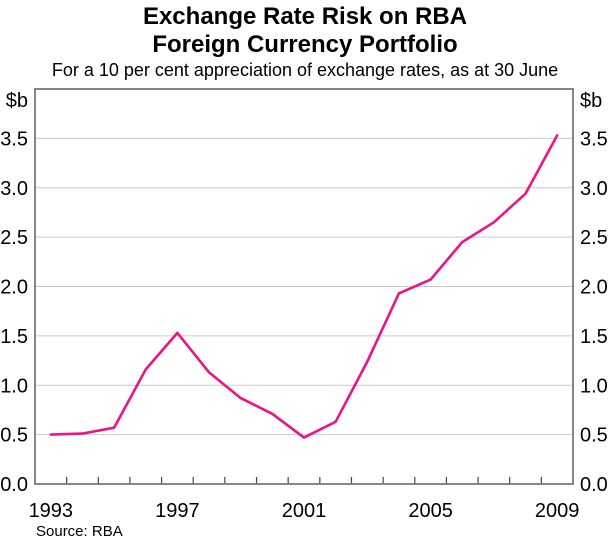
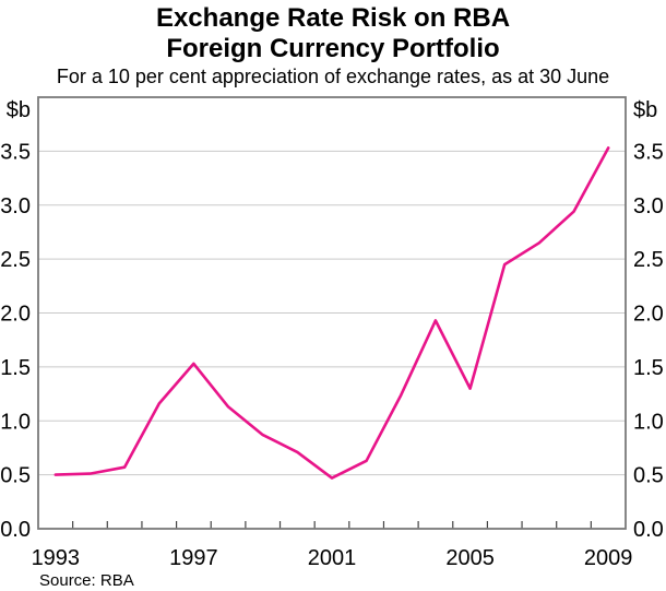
2005: 2.1 -> 1.3
